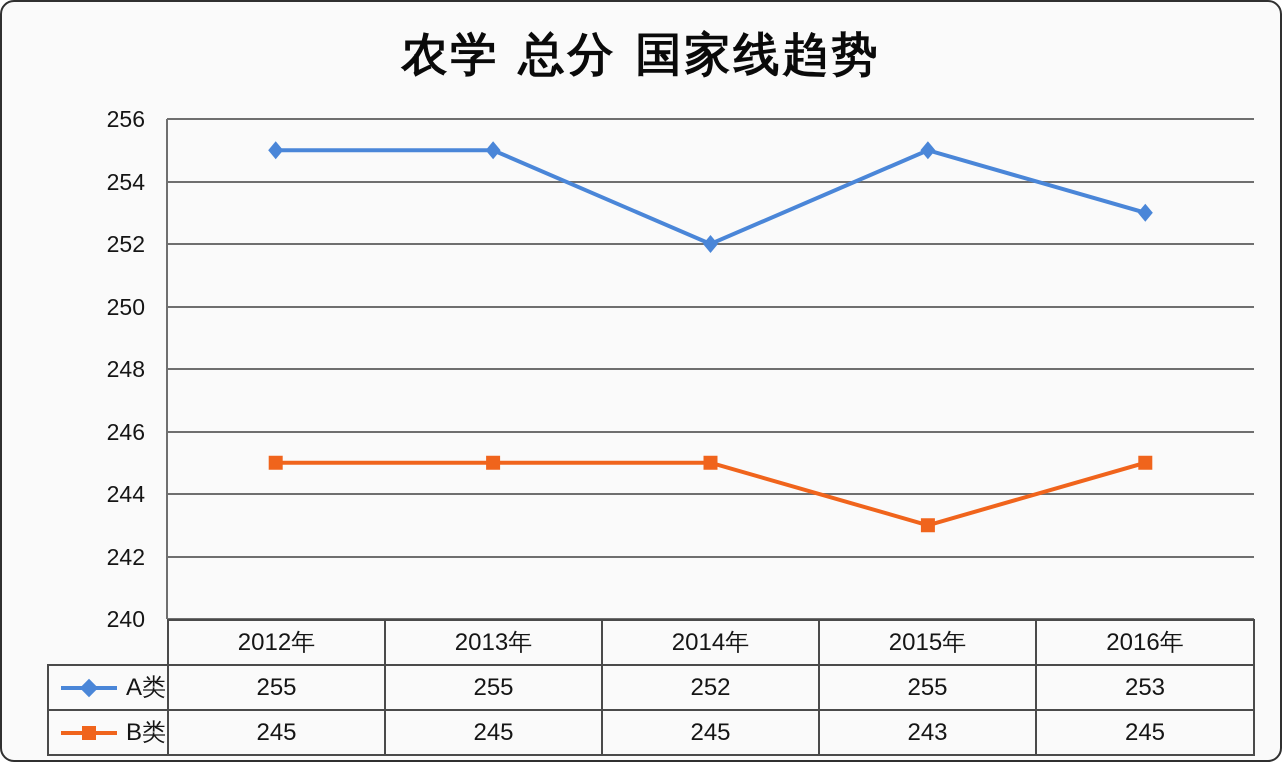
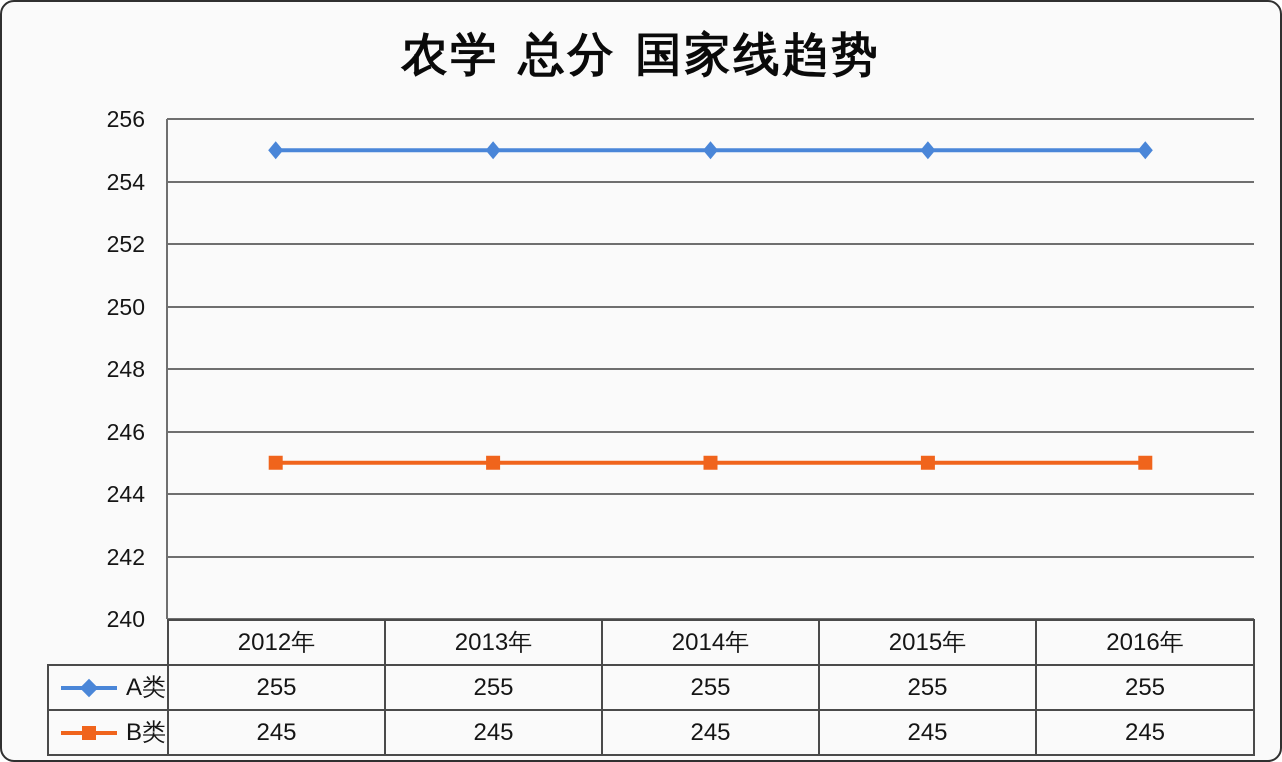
A类/2014年: 252 -> 255
B类/2015年: 243 -> 245
A类/2016年: 253 -> 255
